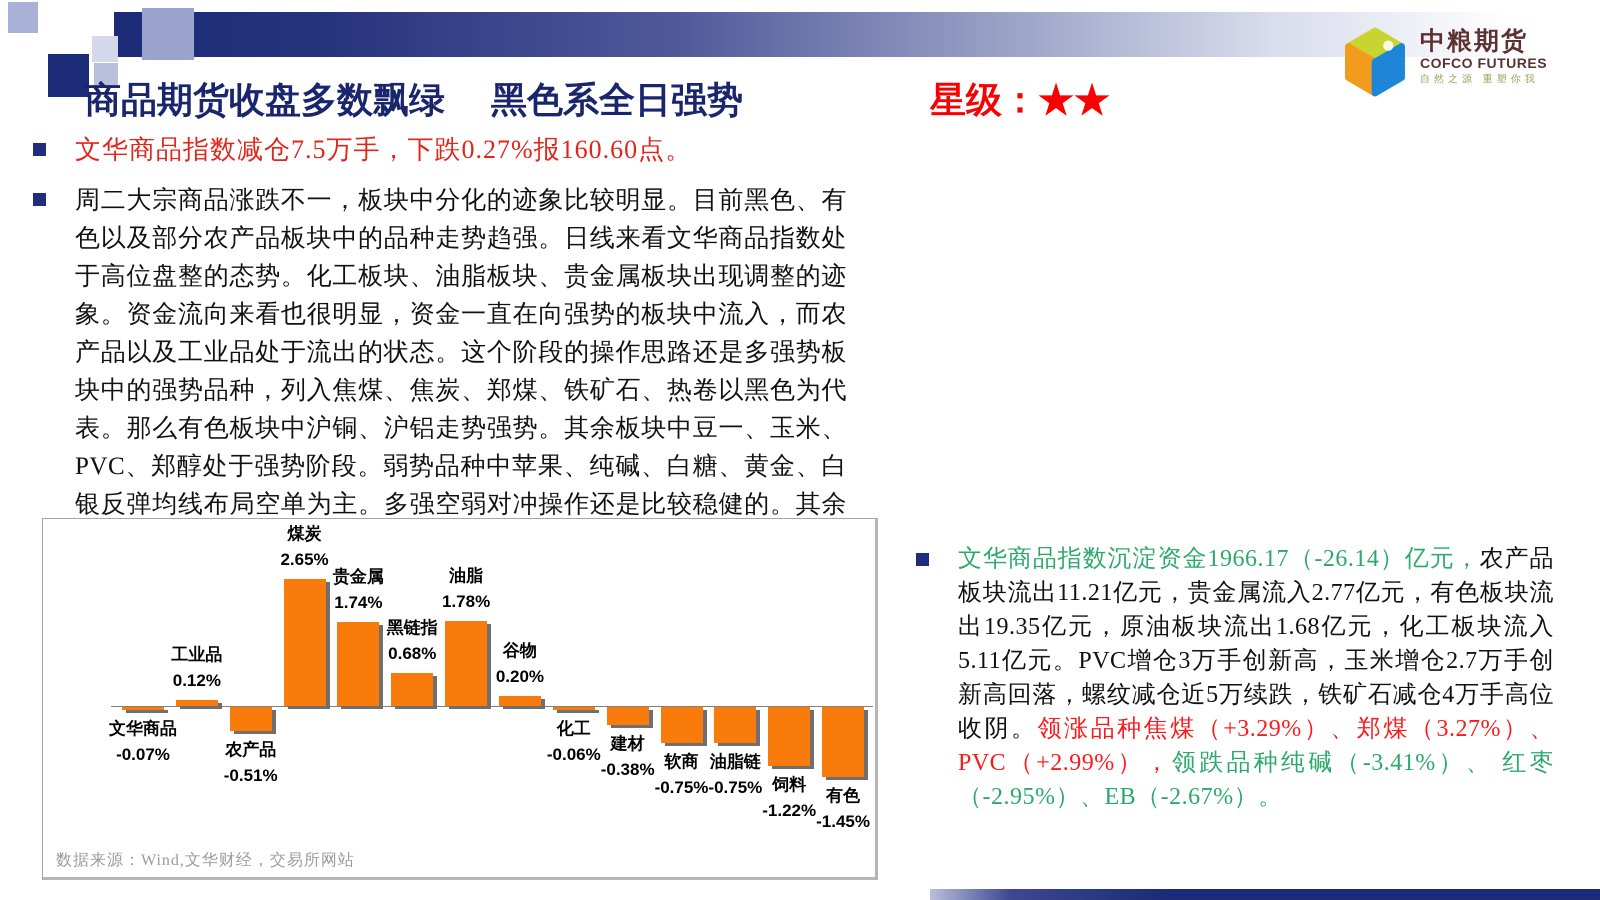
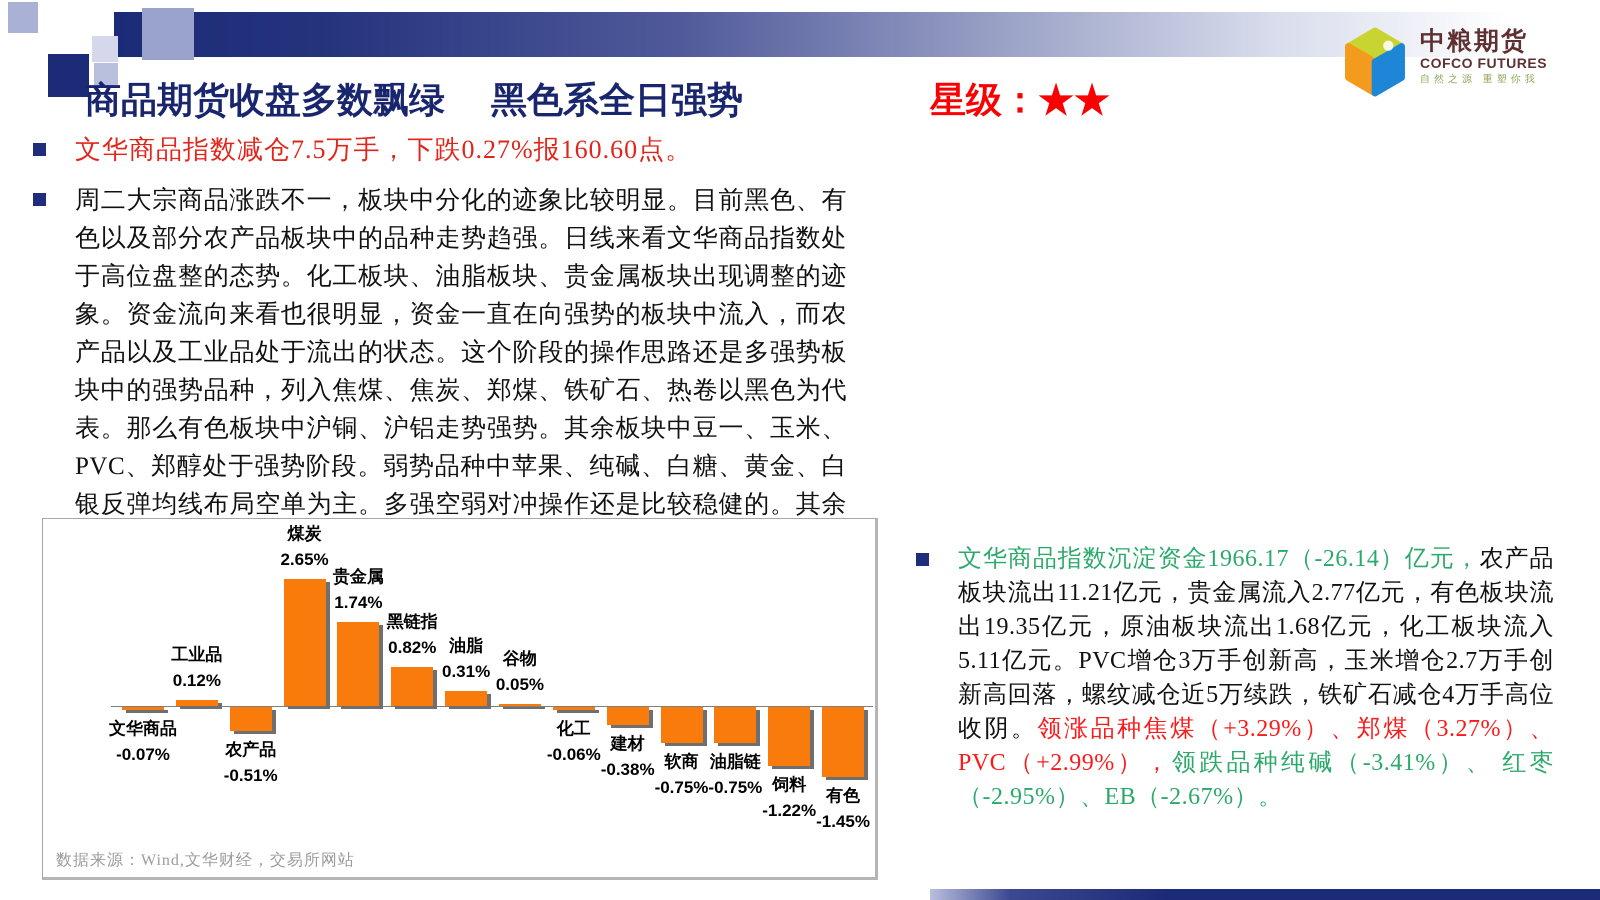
黑链指: 0.68% -> 0.82%
油脂: 1.78% -> 0.31%
谷物: 0.20% -> 0.05%
